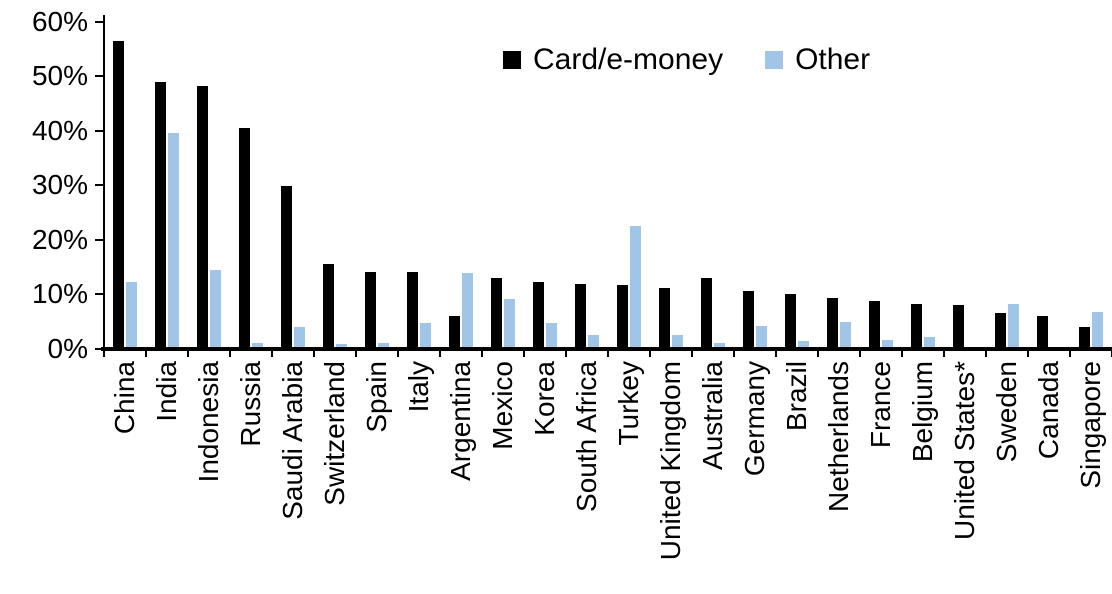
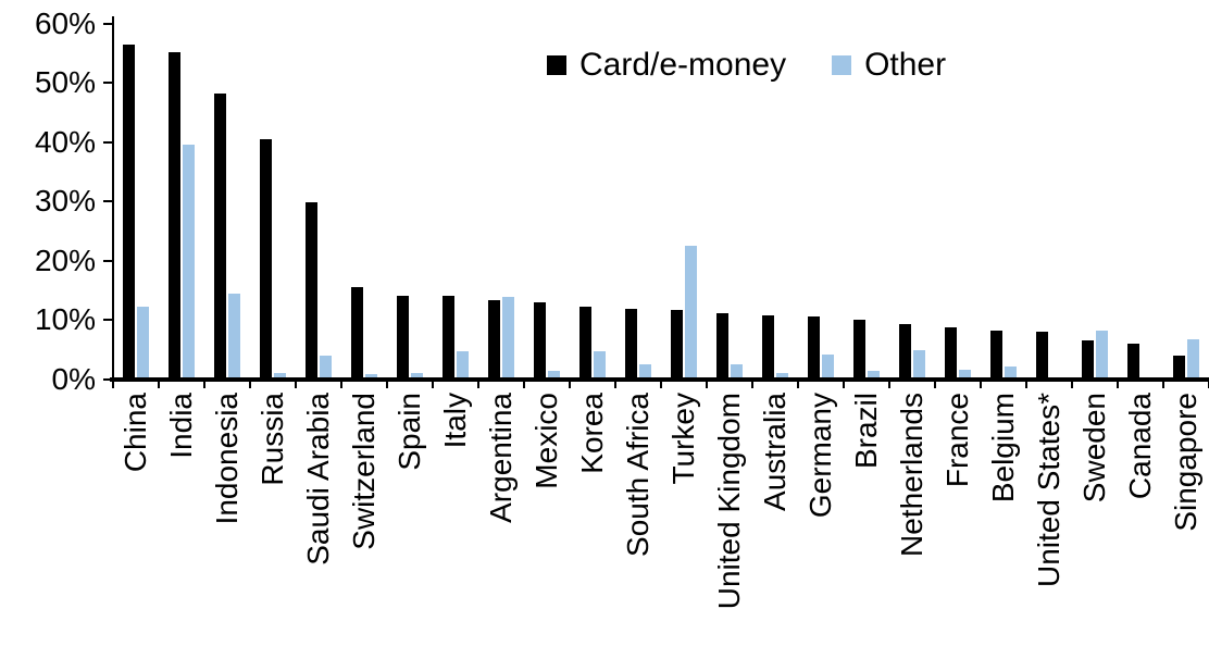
Card/e-money/India: 49% -> 55%
Card/e-money/Argentina: 6% -> 13%
Other/Mexico: 9% -> 1%
Card/e-money/Australia: 13% -> 11%
